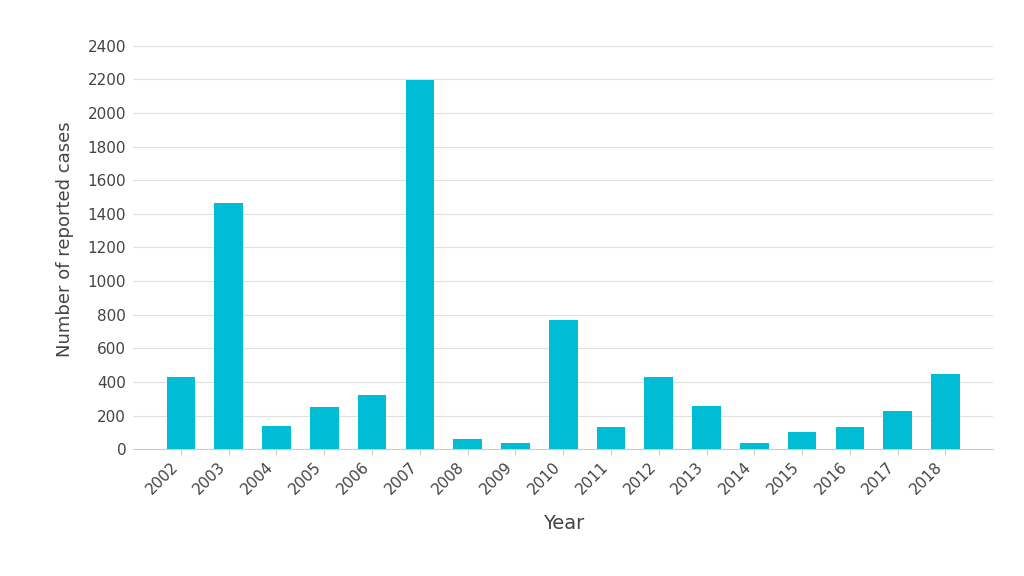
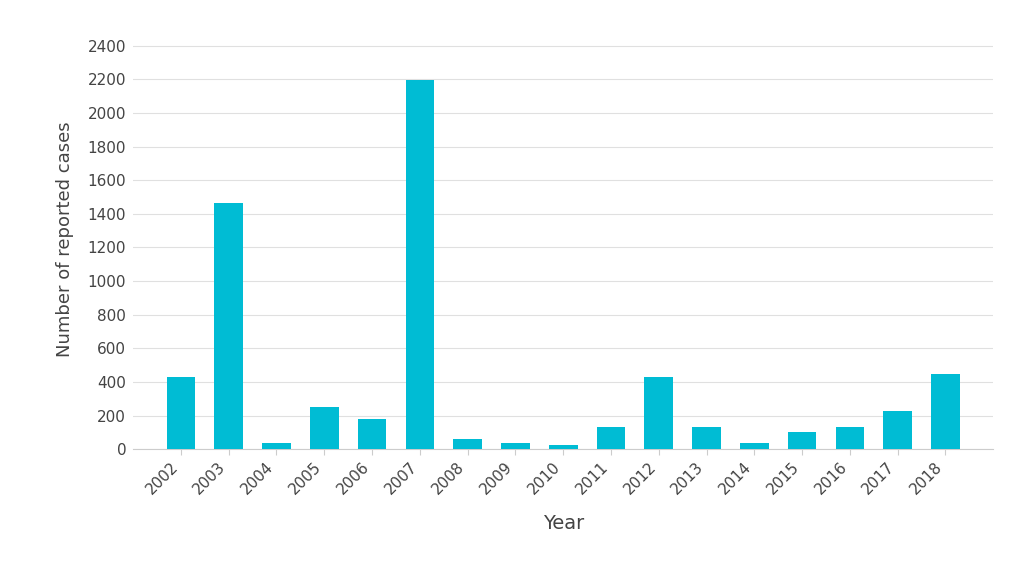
2004: 140 -> 40
2006: 320 -> 180
2010: 770 -> 20
2013: 260 -> 130
